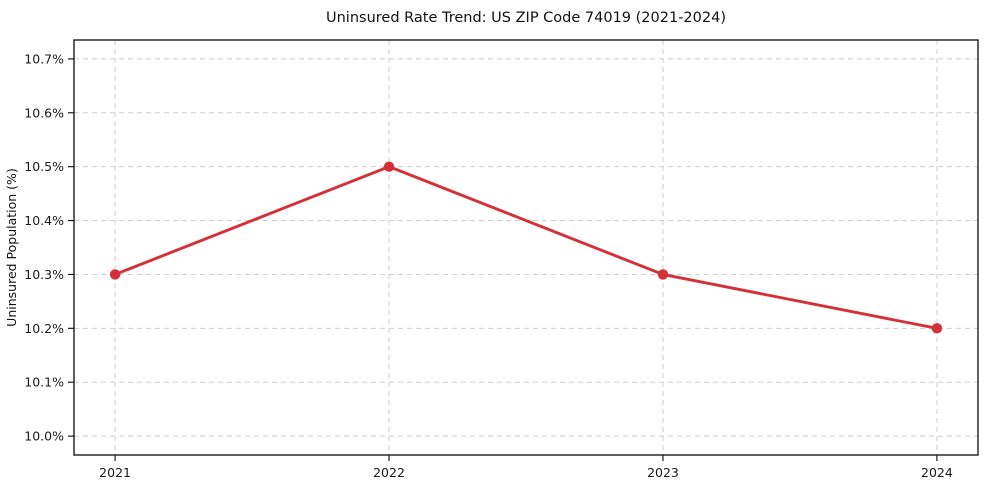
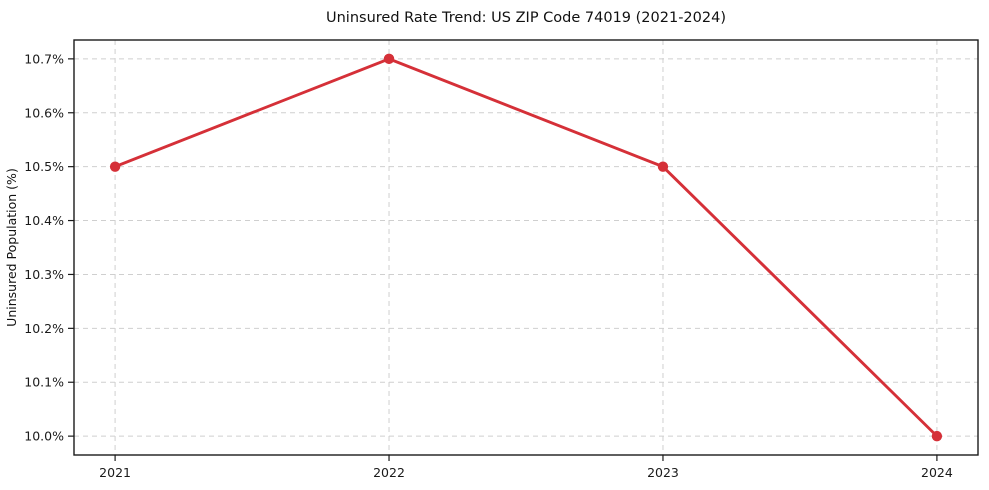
2021: 10.3% -> 10.5%
2022: 10.5% -> 10.7%
2023: 10.3% -> 10.5%
2024: 10.2% -> 10.0%
